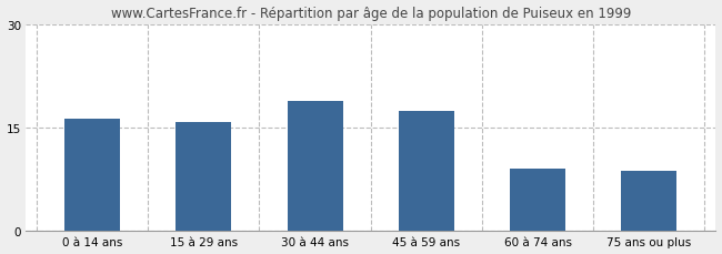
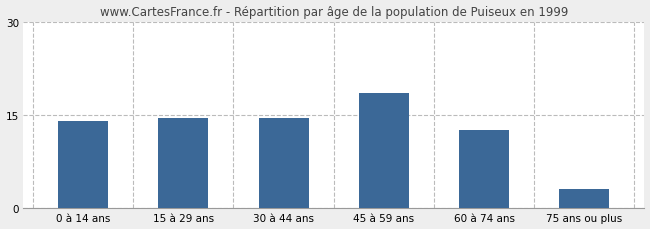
0 à 14 ans: 16.2 -> 14.0
15 à 29 ans: 15.8 -> 14.5
30 à 44 ans: 18.8 -> 14.5
45 à 59 ans: 17.4 -> 18.5
60 à 74 ans: 9.0 -> 12.5
75 ans ou plus: 8.6 -> 3.0
